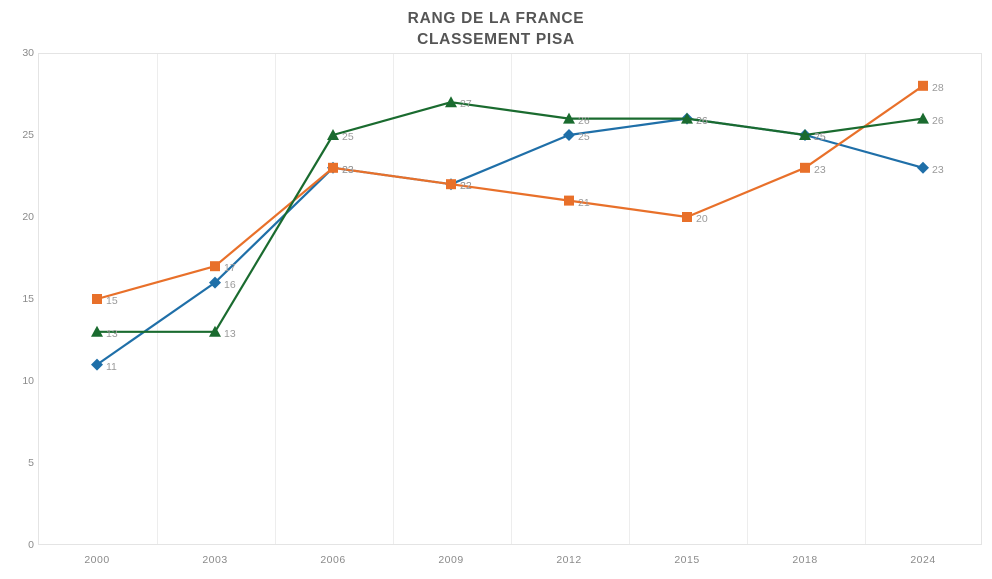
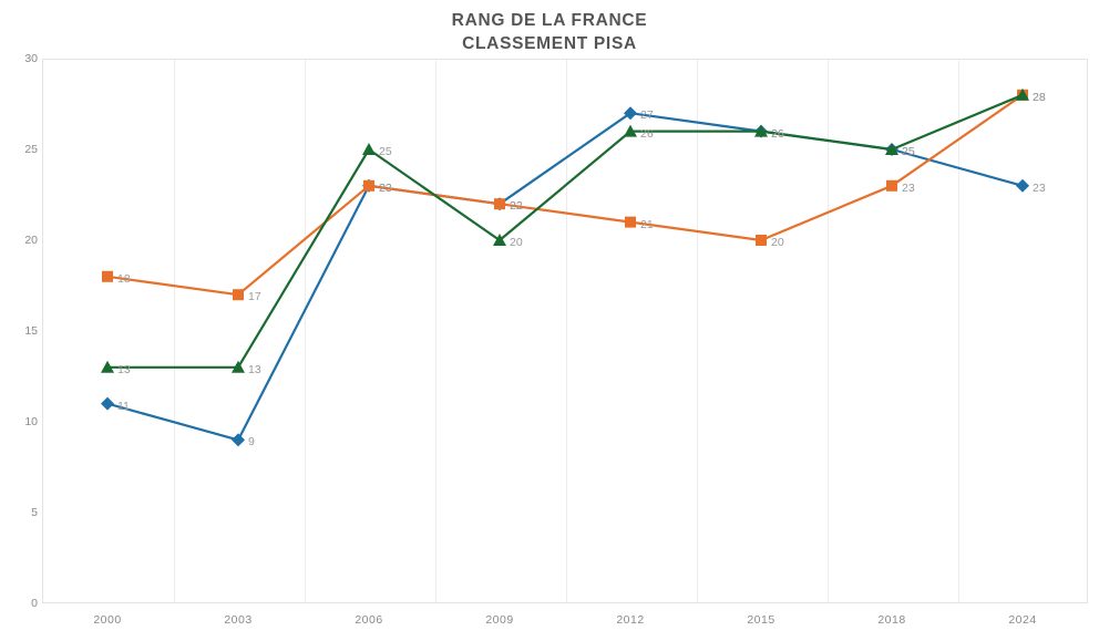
Lecture/2000: 15 -> 18
Mathématiques/2003: 16 -> 9
Sciences/2009: 27 -> 20
Mathématiques/2012: 25 -> 27
Sciences/2024: 26 -> 28
